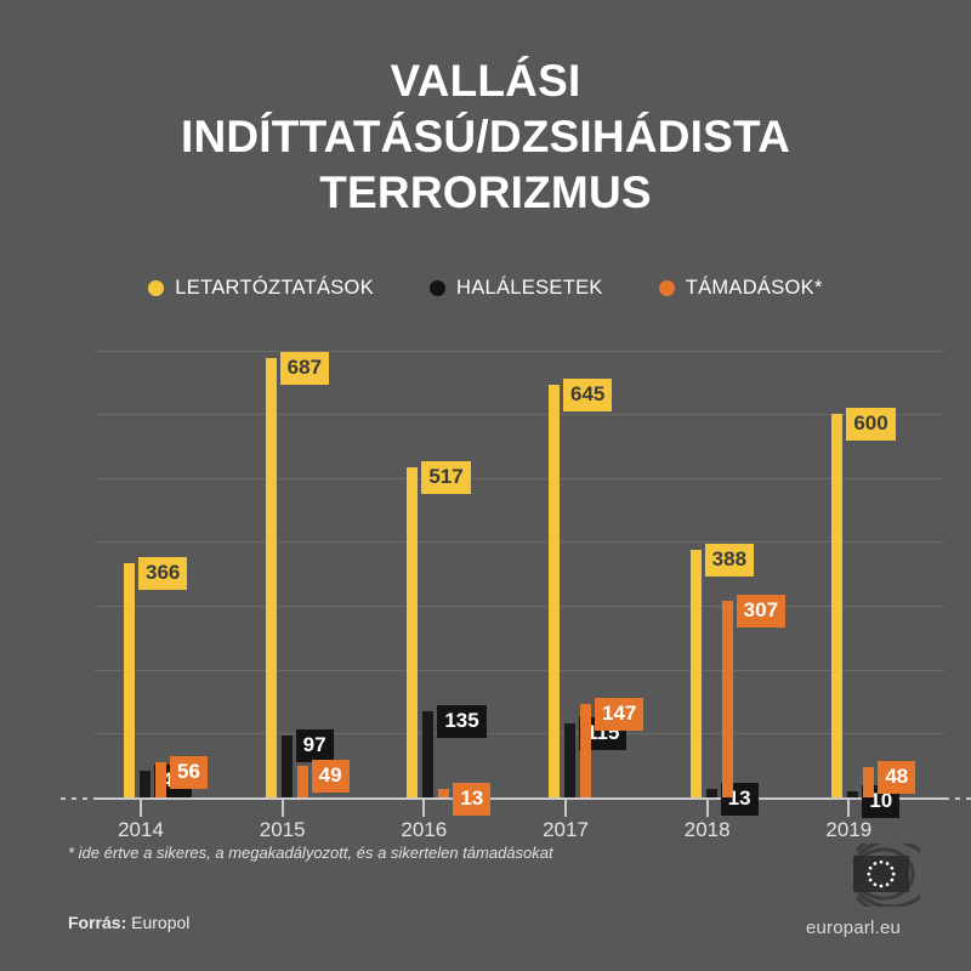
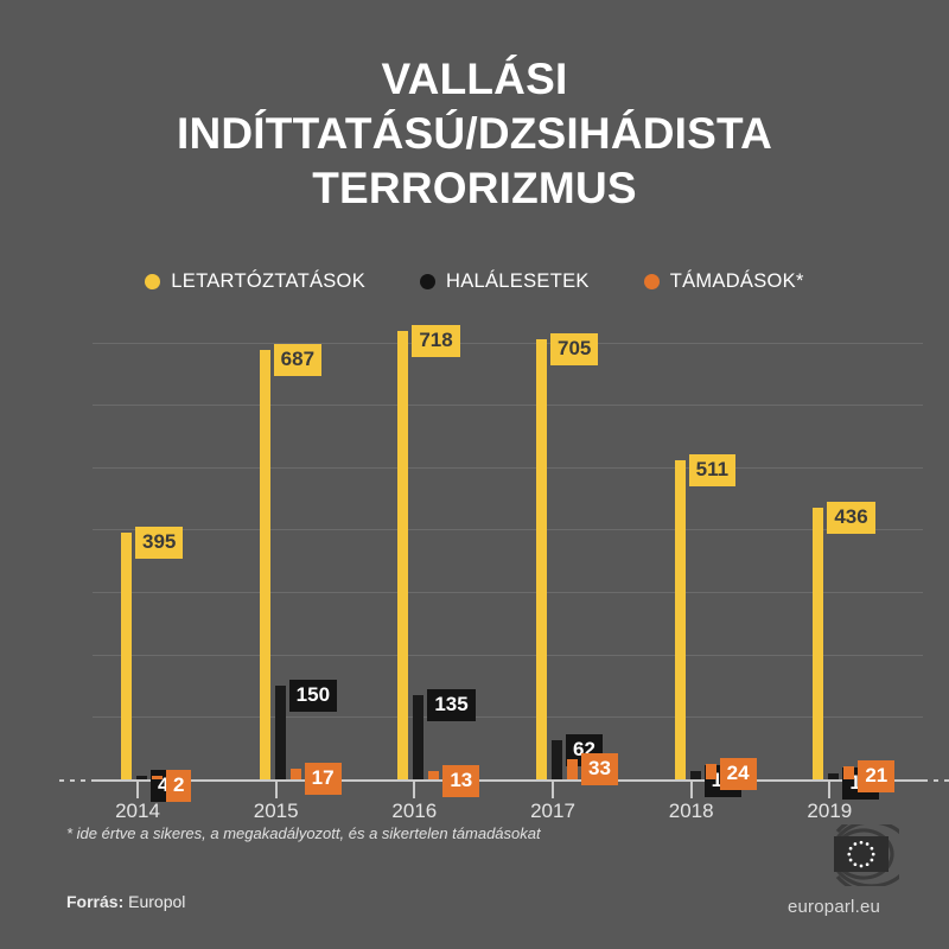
LETARTÓZTATÁSOK/2014: 366 -> 395
HALÁLESETEK/2014: 42 -> 4
TÁMADÁSOK*/2014: 56 -> 2
HALÁLESETEK/2015: 97 -> 150
TÁMADÁSOK*/2015: 49 -> 17
LETARTÓZTATÁSOK/2016: 517 -> 718
LETARTÓZTATÁSOK/2017: 645 -> 705
HALÁLESETEK/2017: 115 -> 62
TÁMADÁSOK*/2017: 147 -> 33
LETARTÓZTATÁSOK/2018: 388 -> 511
TÁMADÁSOK*/2018: 307 -> 24
LETARTÓZTATÁSOK/2019: 600 -> 436
TÁMADÁSOK*/2019: 48 -> 21
